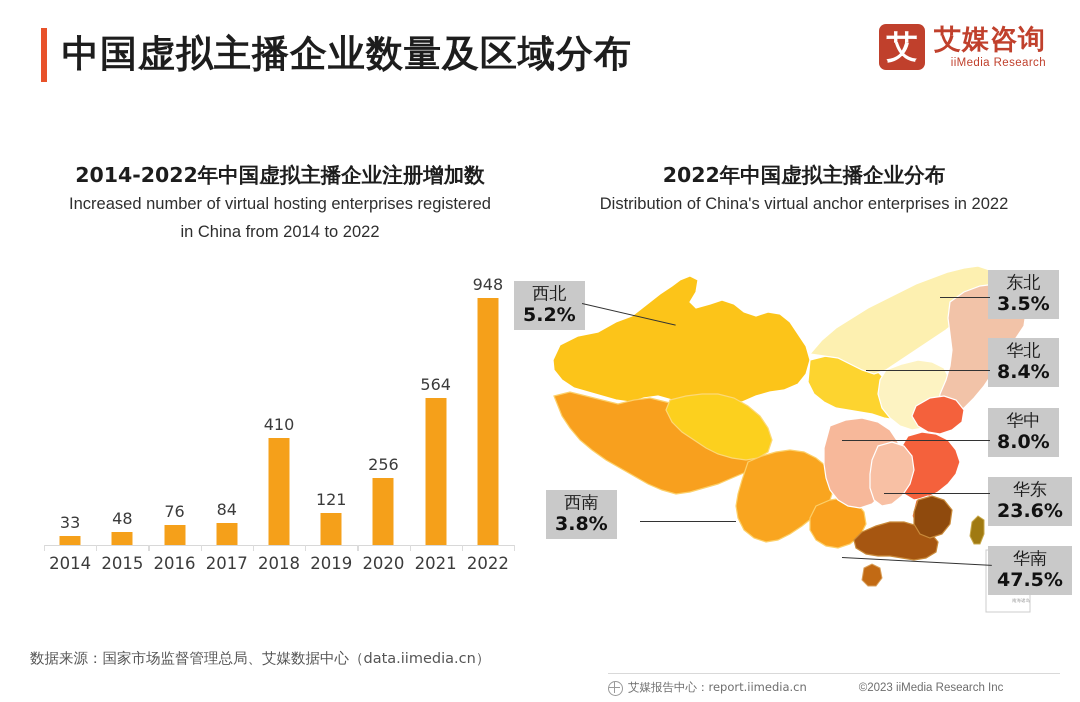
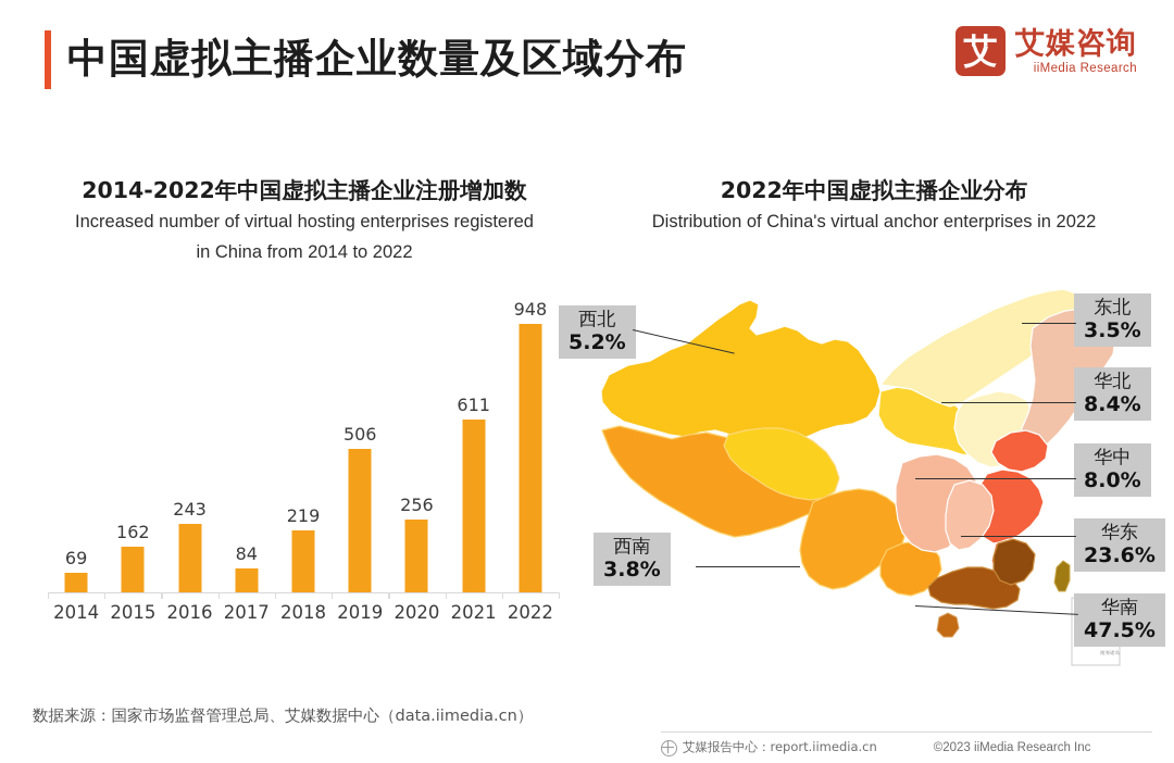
2014: 33 -> 69
2015: 48 -> 162
2016: 76 -> 243
2018: 410 -> 219
2019: 121 -> 506
2021: 564 -> 611
